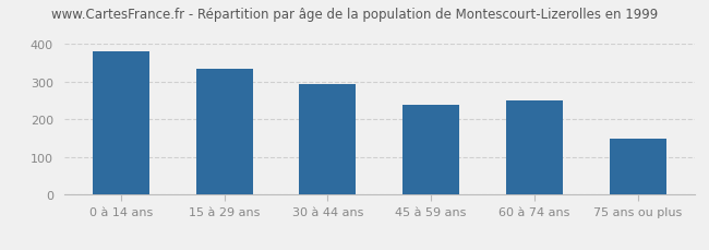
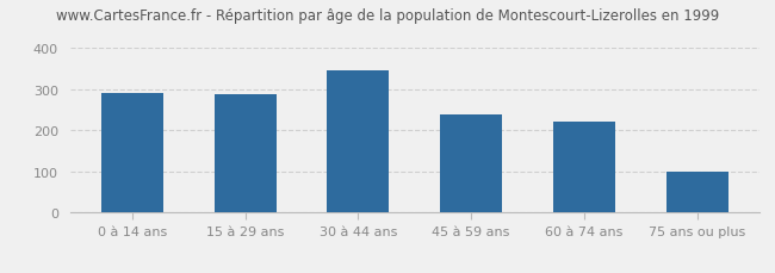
0 à 14 ans: 380 -> 290
15 à 29 ans: 335 -> 288
30 à 44 ans: 295 -> 347
60 à 74 ans: 250 -> 222
75 ans ou plus: 150 -> 100
